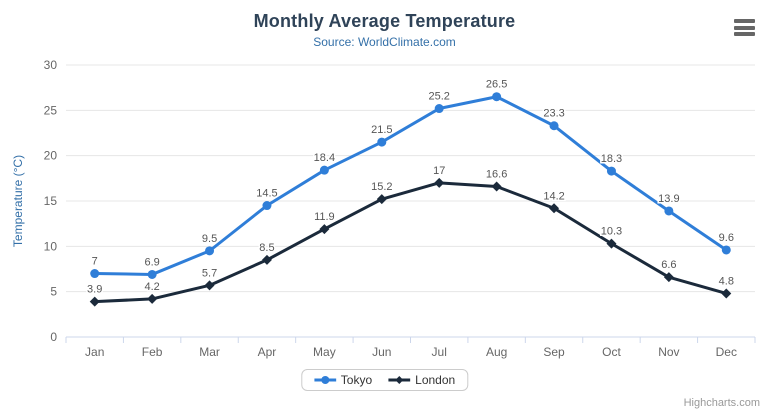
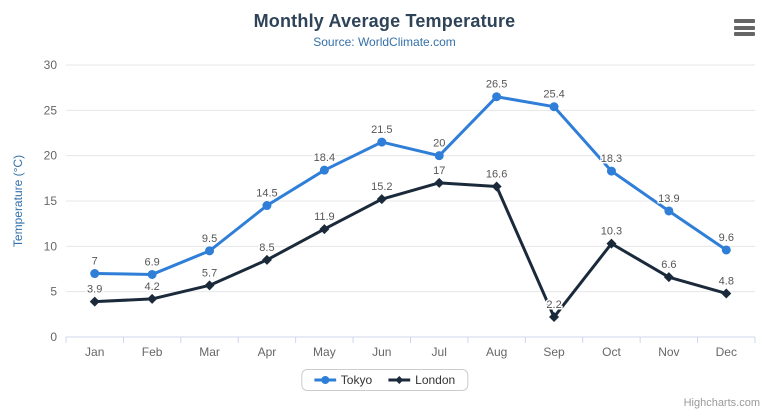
Tokyo/Jul: 25.2 -> 20
Tokyo/Sep: 23.3 -> 25.4
London/Sep: 14.2 -> 2.2
